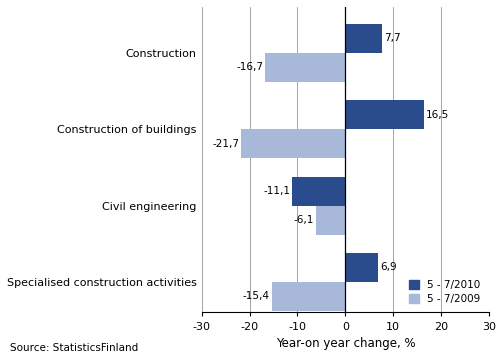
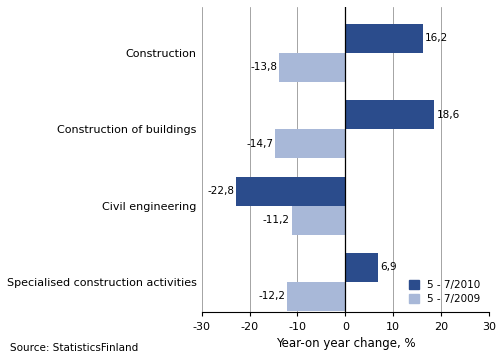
5 - 7/2010/Construction: 7,7 -> 16,2
5 - 7/2009/Construction: -16,7 -> -13,8
5 - 7/2010/Construction of buildings: 16,5 -> 18,6
5 - 7/2009/Construction of buildings: -21,7 -> -14,7
5 - 7/2010/Civil engineering: -11,1 -> -22,8
5 - 7/2009/Civil engineering: -6,1 -> -11,2
5 - 7/2009/Specialised construction activities: -15,4 -> -12,2
